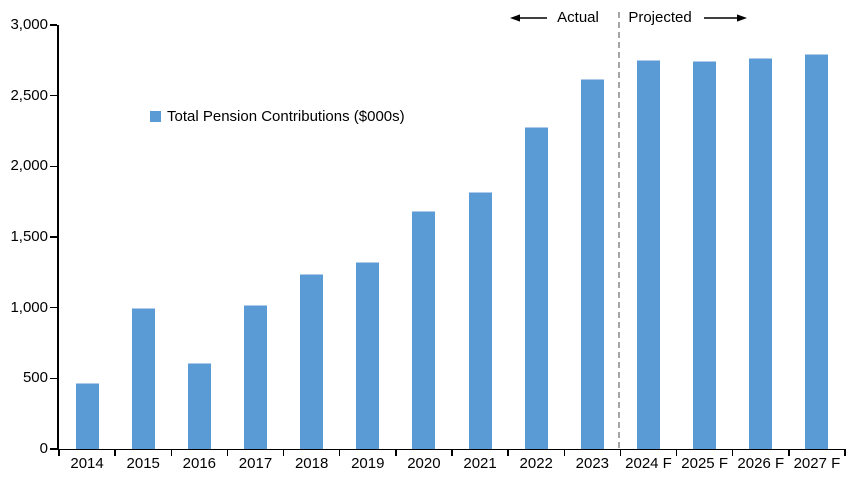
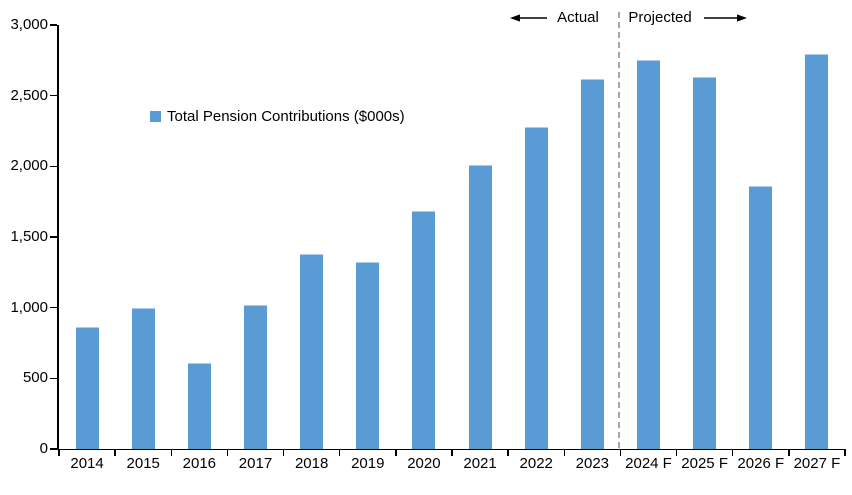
2014: 470 -> 860
2018: 1240 -> 1380
2021: 1820 -> 2010
2025 F: 2740 -> 2630
2026 F: 2770 -> 1860
